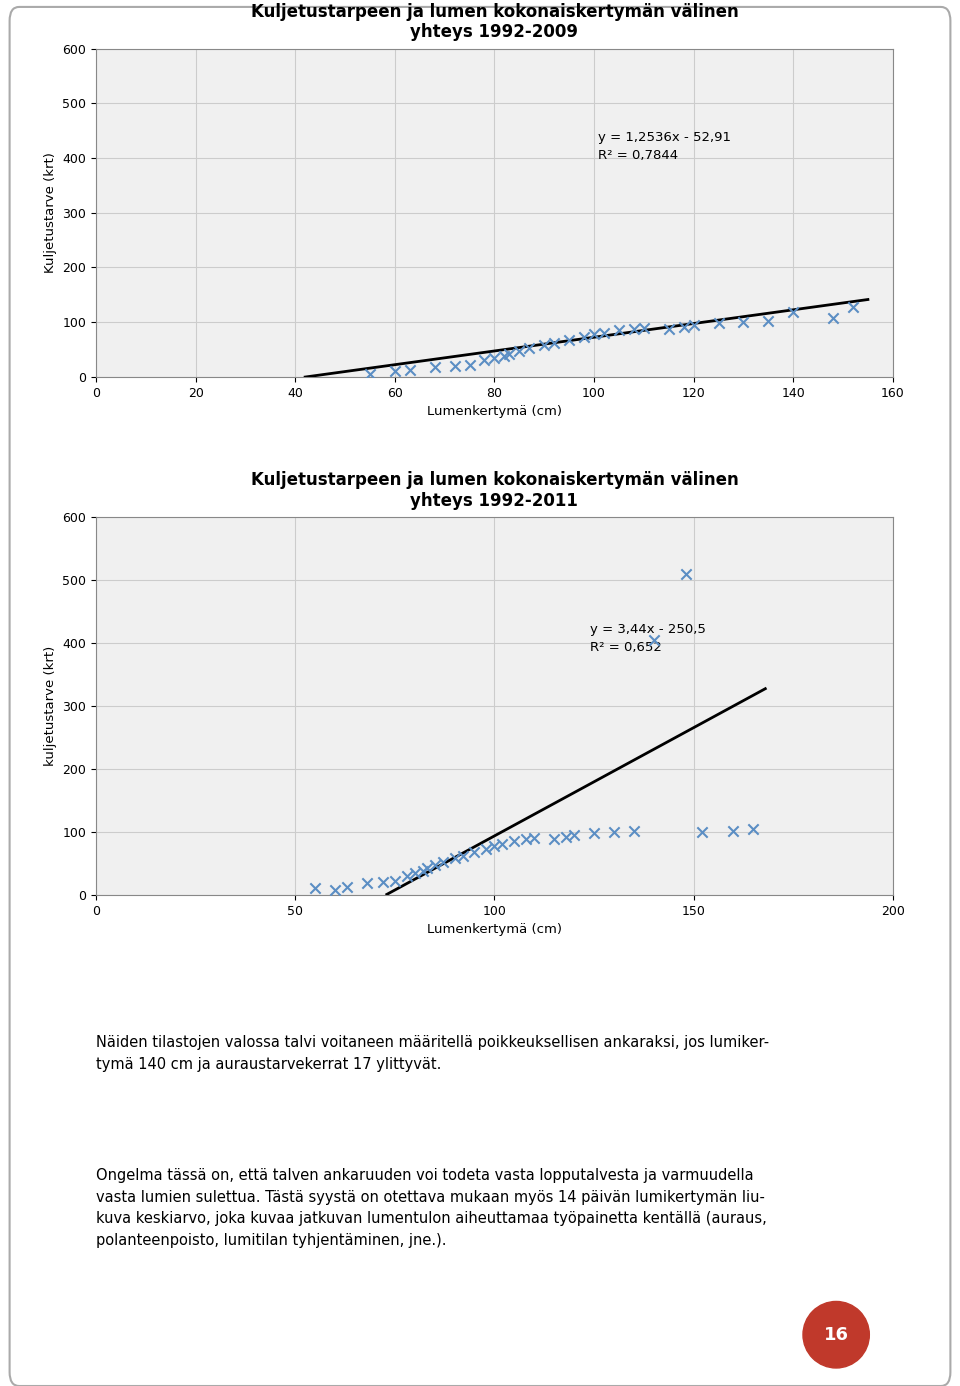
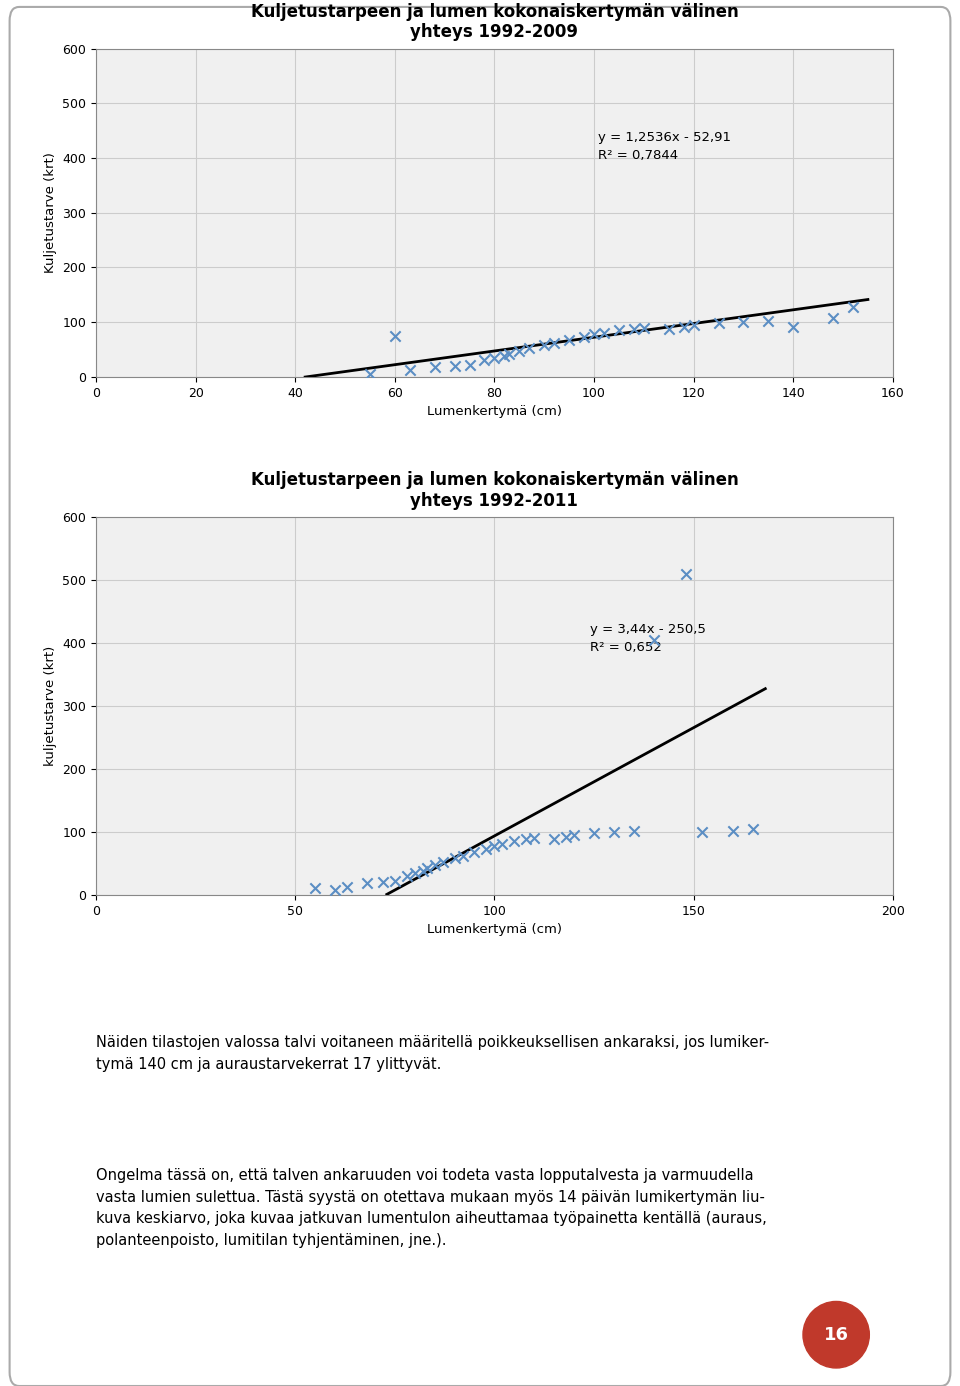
60: 10 -> 74
140: 118 -> 92
